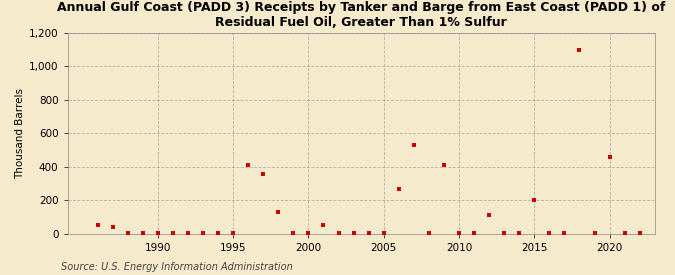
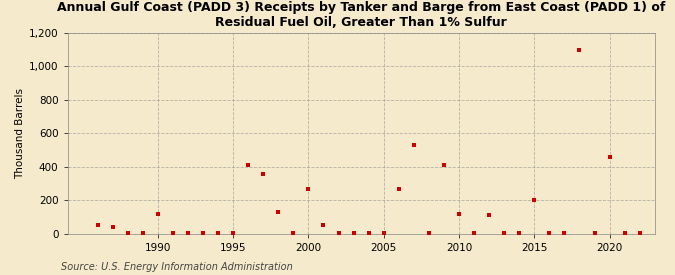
1990: 0 -> 120
2000: 0 -> 270
2010: 0 -> 120
